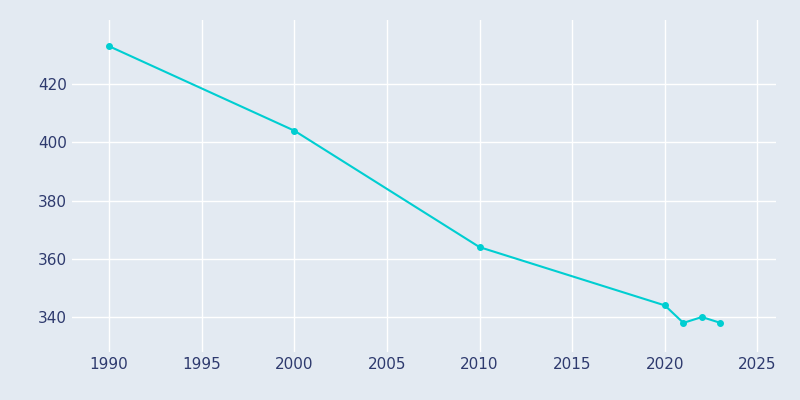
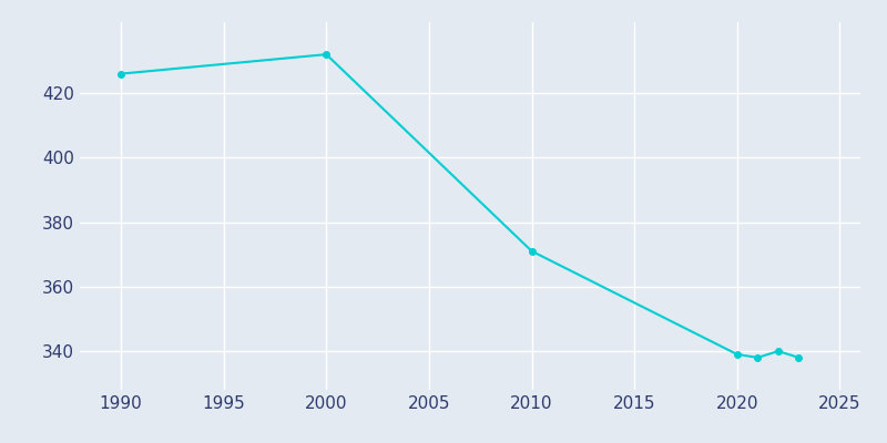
1990: 433 -> 426
2000: 404 -> 432
2010: 364 -> 371
2020: 344 -> 339
